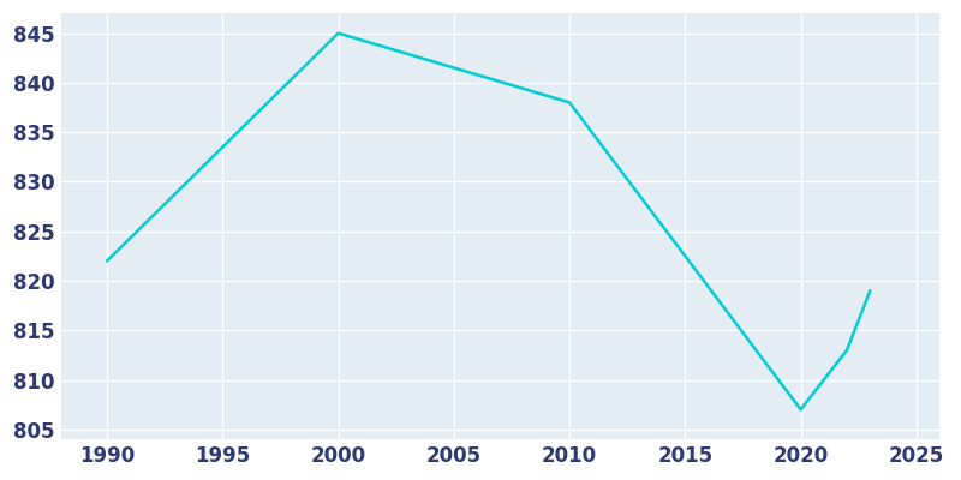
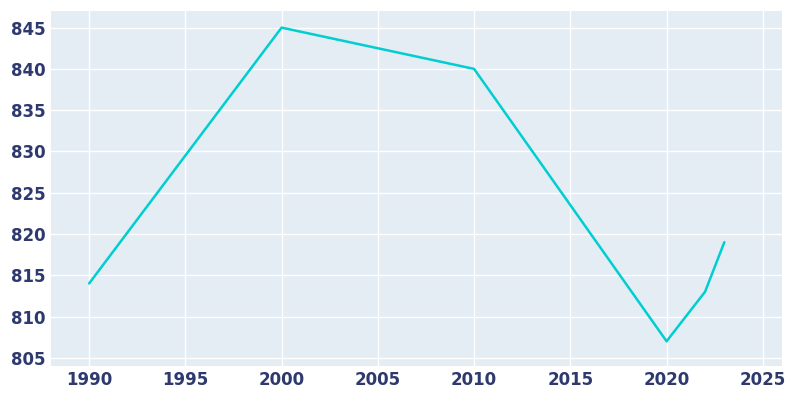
1990: 822 -> 814
2010: 838 -> 840
